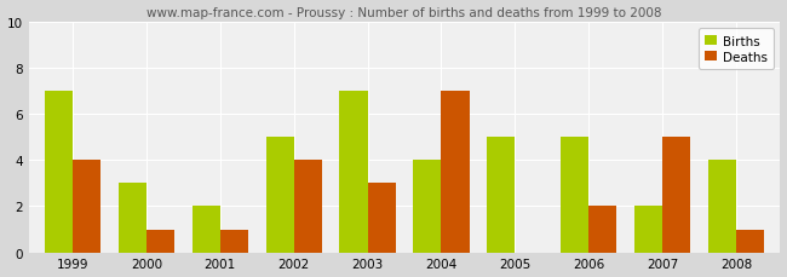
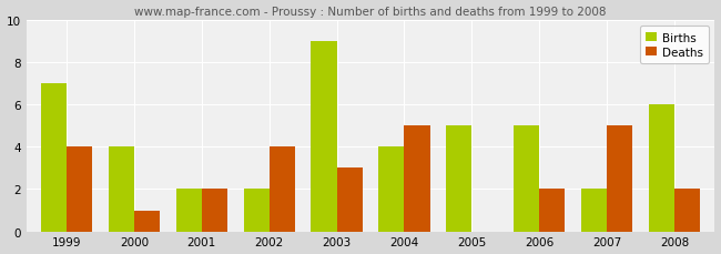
Births/2000: 3 -> 4
Deaths/2001: 1 -> 2
Births/2002: 5 -> 2
Births/2003: 7 -> 9
Deaths/2004: 7 -> 5
Births/2008: 4 -> 6
Deaths/2008: 1 -> 2
